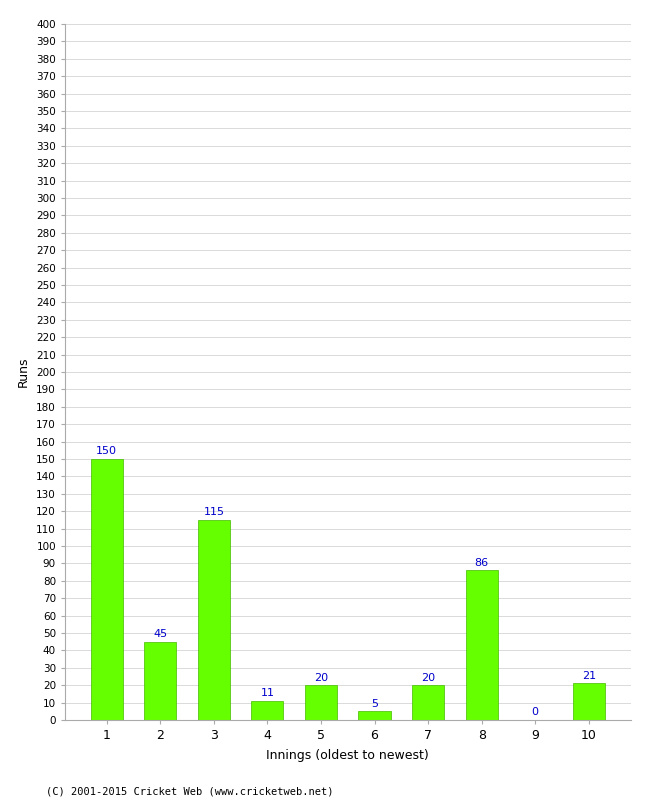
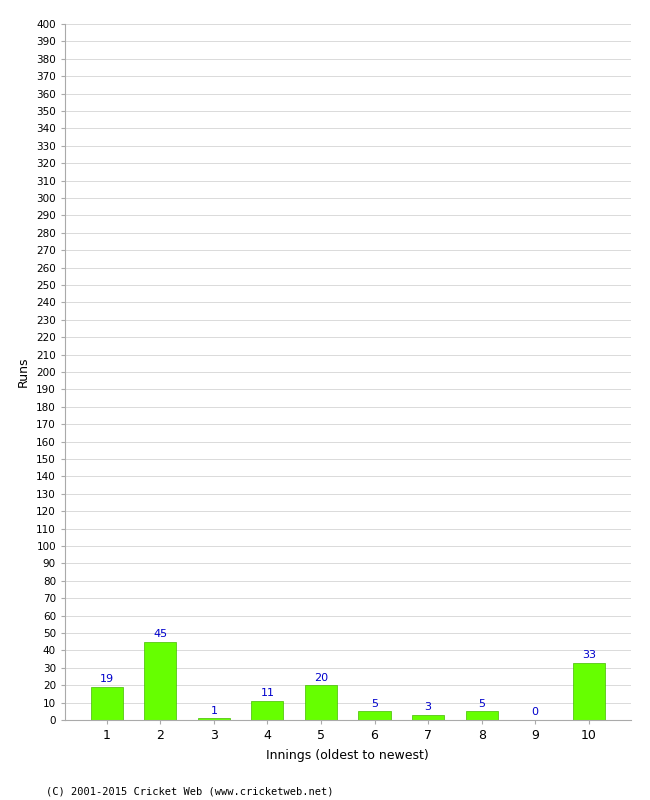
1: 150 -> 19
3: 115 -> 1
7: 20 -> 3
8: 86 -> 5
10: 21 -> 33
